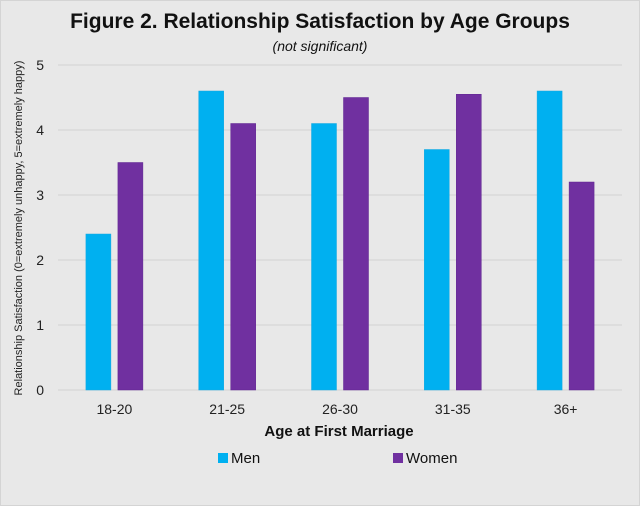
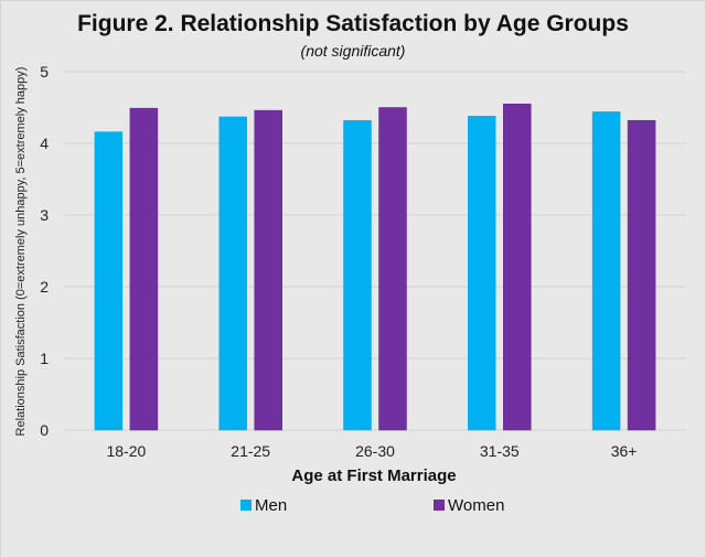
Men/18-20: 2.4 -> 4.2
Women/18-20: 3.5 -> 4.5
Men/21-25: 4.6 -> 4.4
Women/21-25: 4.1 -> 4.5
Men/26-30: 4.1 -> 4.3
Men/31-35: 3.7 -> 4.4
Men/36+: 4.6 -> 4.4
Women/36+: 3.2 -> 4.3
